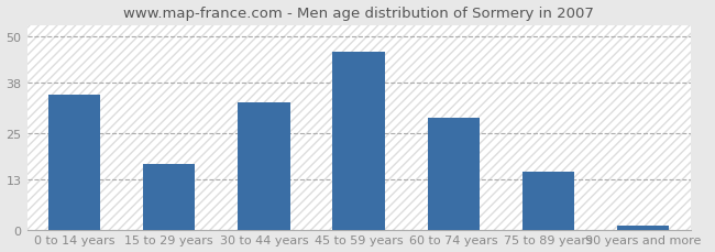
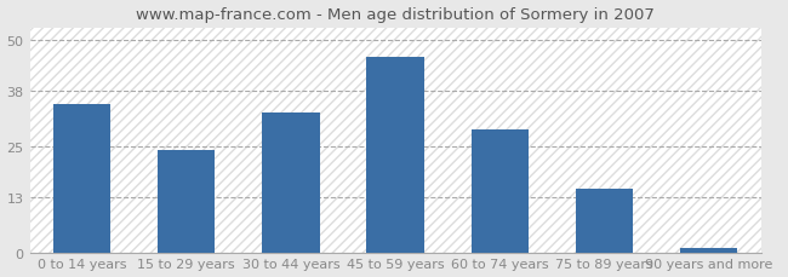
15 to 29 years: 17 -> 24
